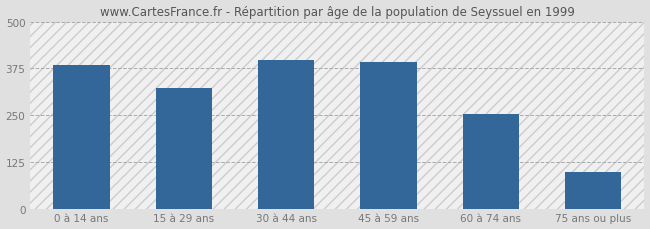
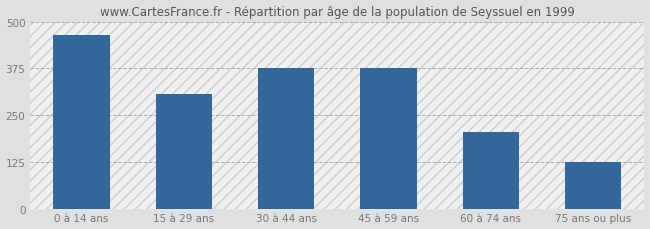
0 à 14 ans: 383 -> 465
15 à 29 ans: 323 -> 305
30 à 44 ans: 398 -> 375
45 à 59 ans: 393 -> 375
60 à 74 ans: 253 -> 205
75 ans ou plus: 98 -> 125
